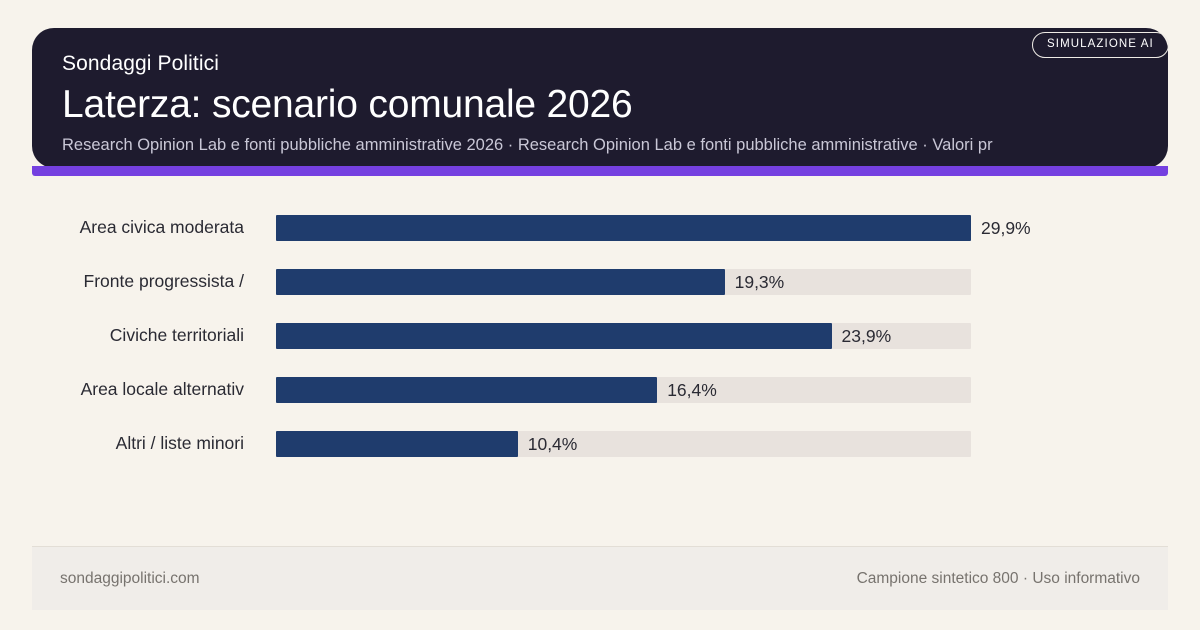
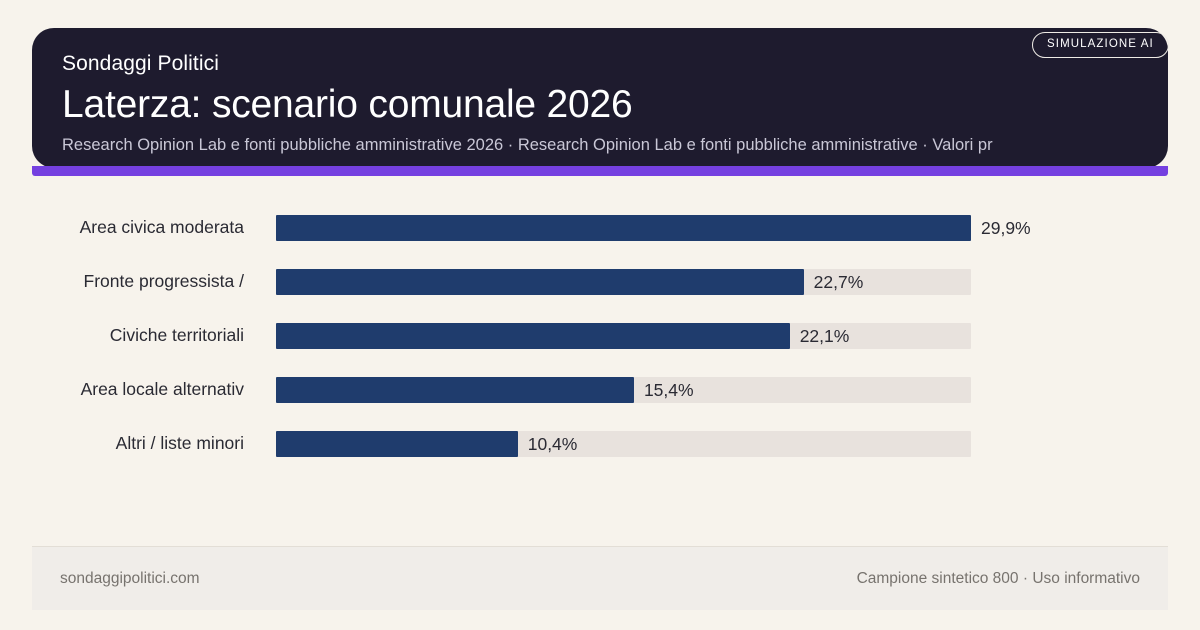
Fronte progressista /: 19,3% -> 22,7%
Civiche territoriali: 23,9% -> 22,1%
Area locale alternativ: 16,4% -> 15,4%
